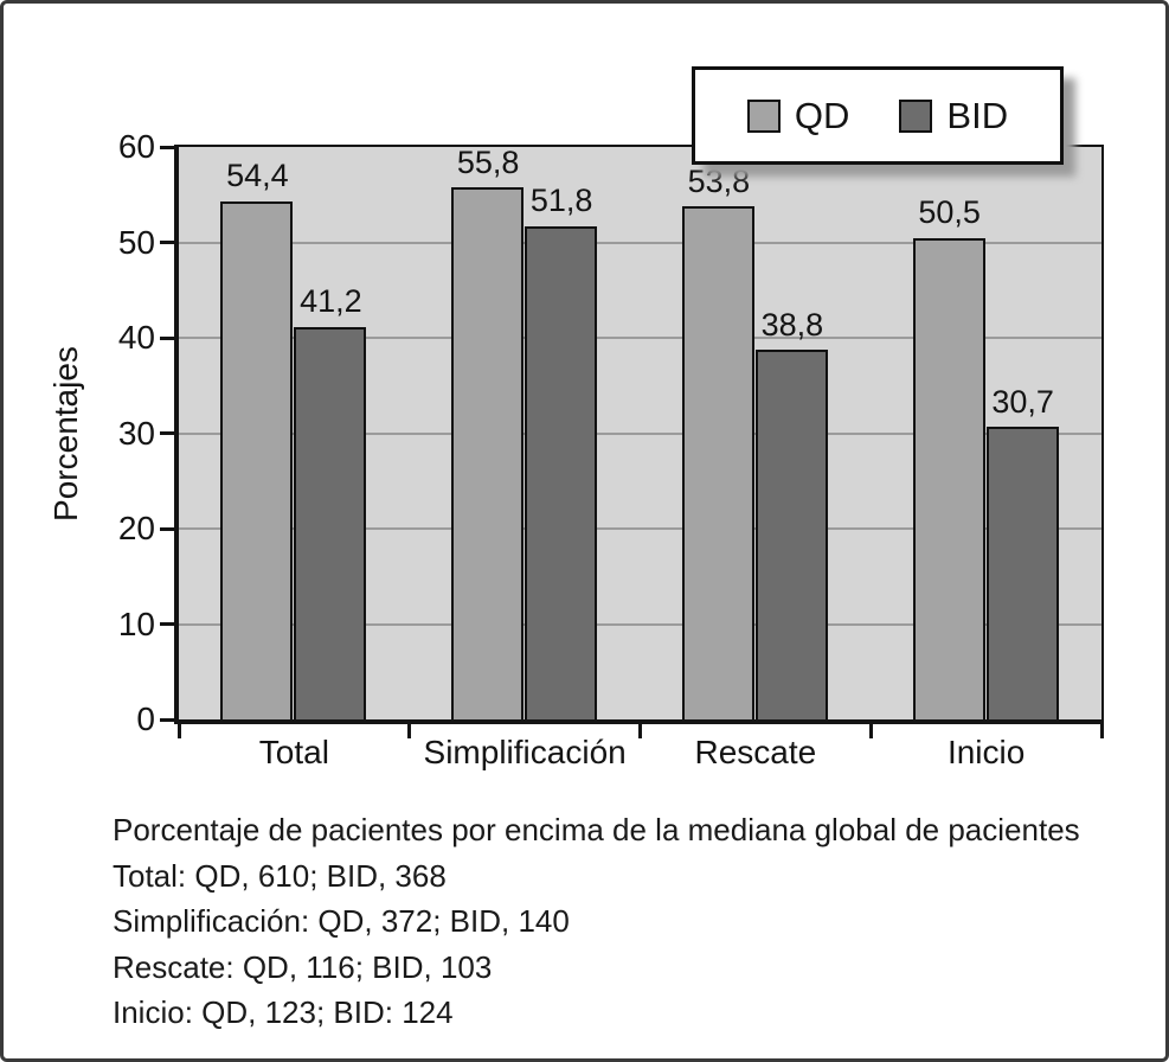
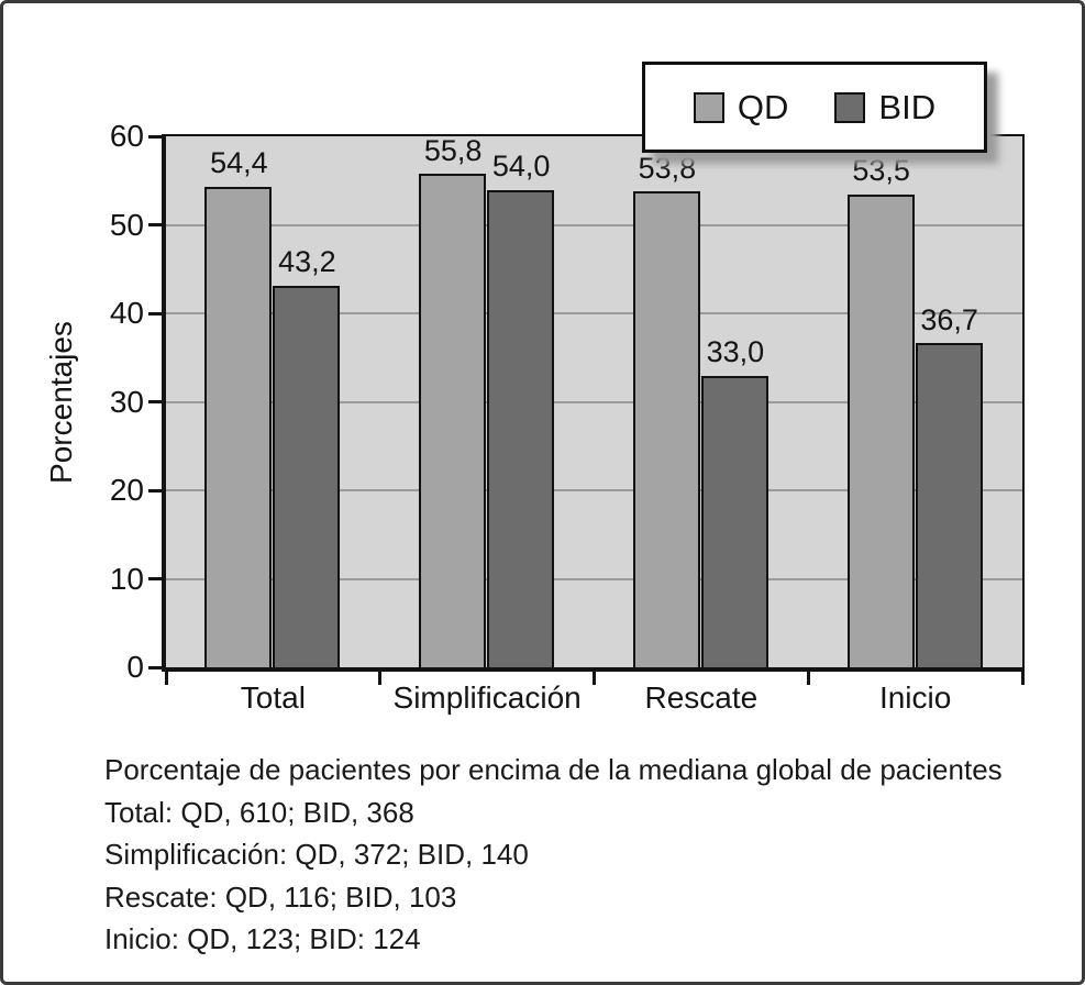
BID/Total: 41,2 -> 43,2
BID/Simplificación: 51,8 -> 54,0
BID/Rescate: 38,8 -> 33,0
QD/Inicio: 50,5 -> 53,5
BID/Inicio: 30,7 -> 36,7
